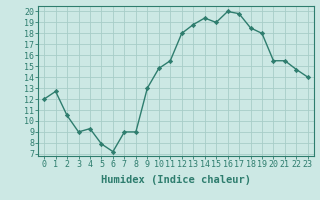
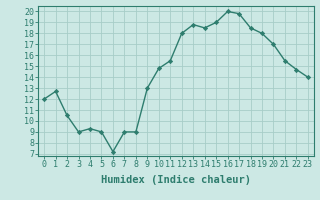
5: 7.9 -> 9.0
14: 19.4 -> 18.5
20: 15.5 -> 17.0
